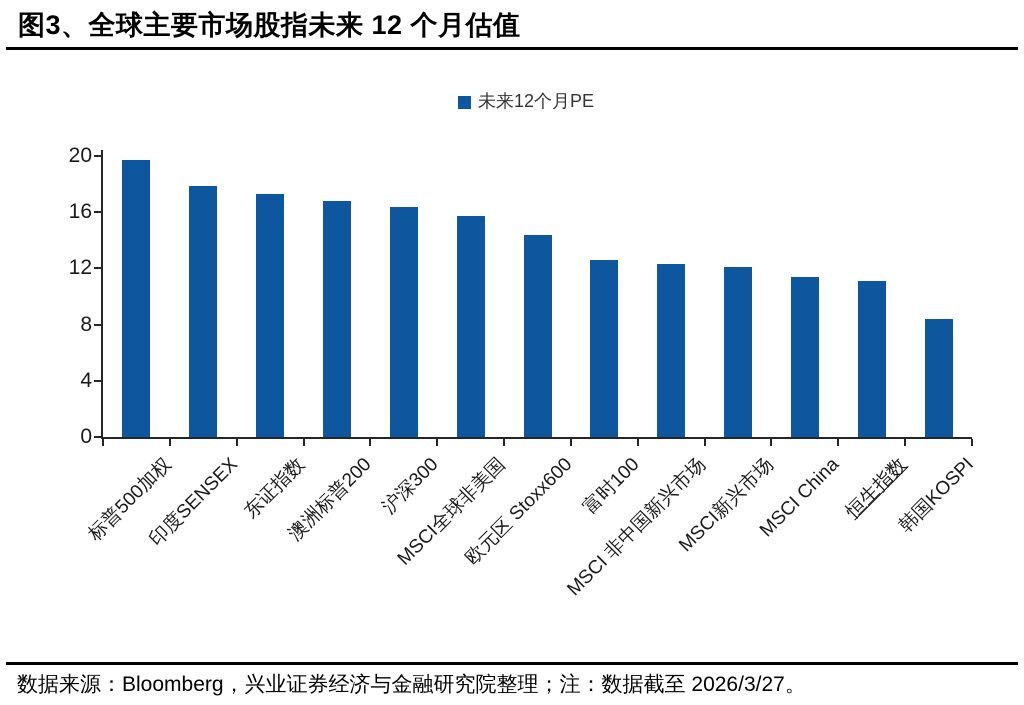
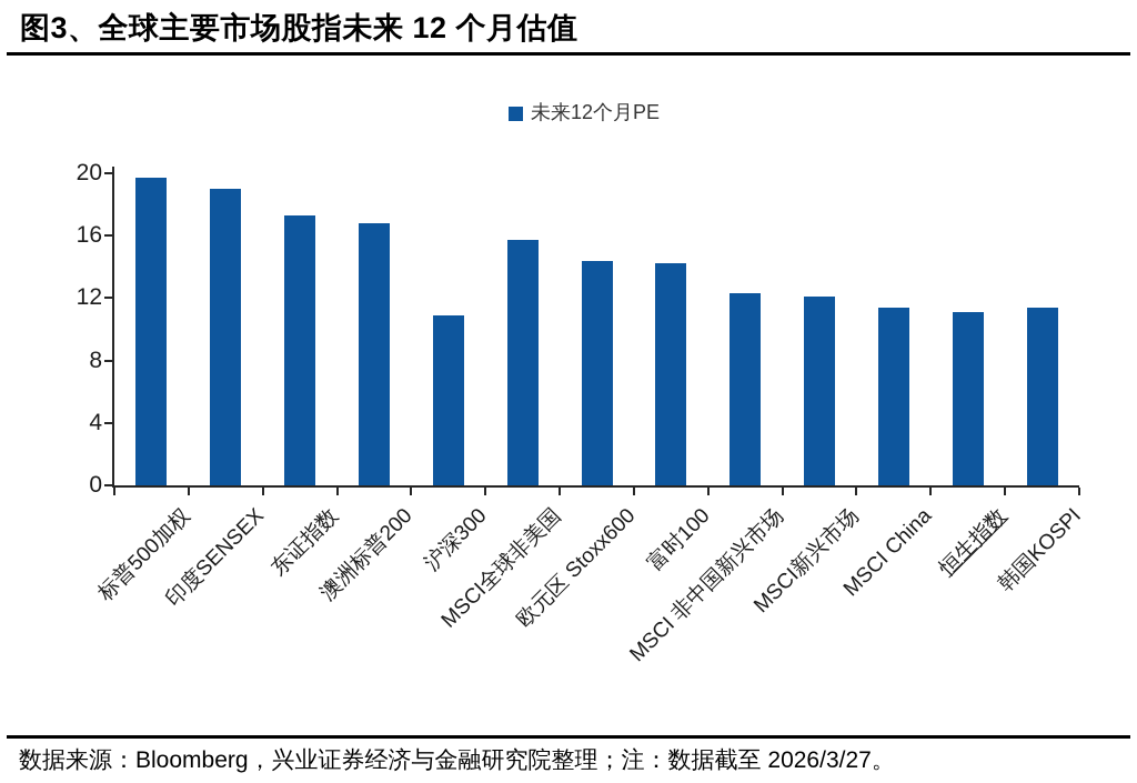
印度SENSEX: 17.9 -> 19.0
沪深300: 16.4 -> 10.9
富时100: 12.6 -> 14.2
韩国KOSPI: 8.4 -> 11.4
